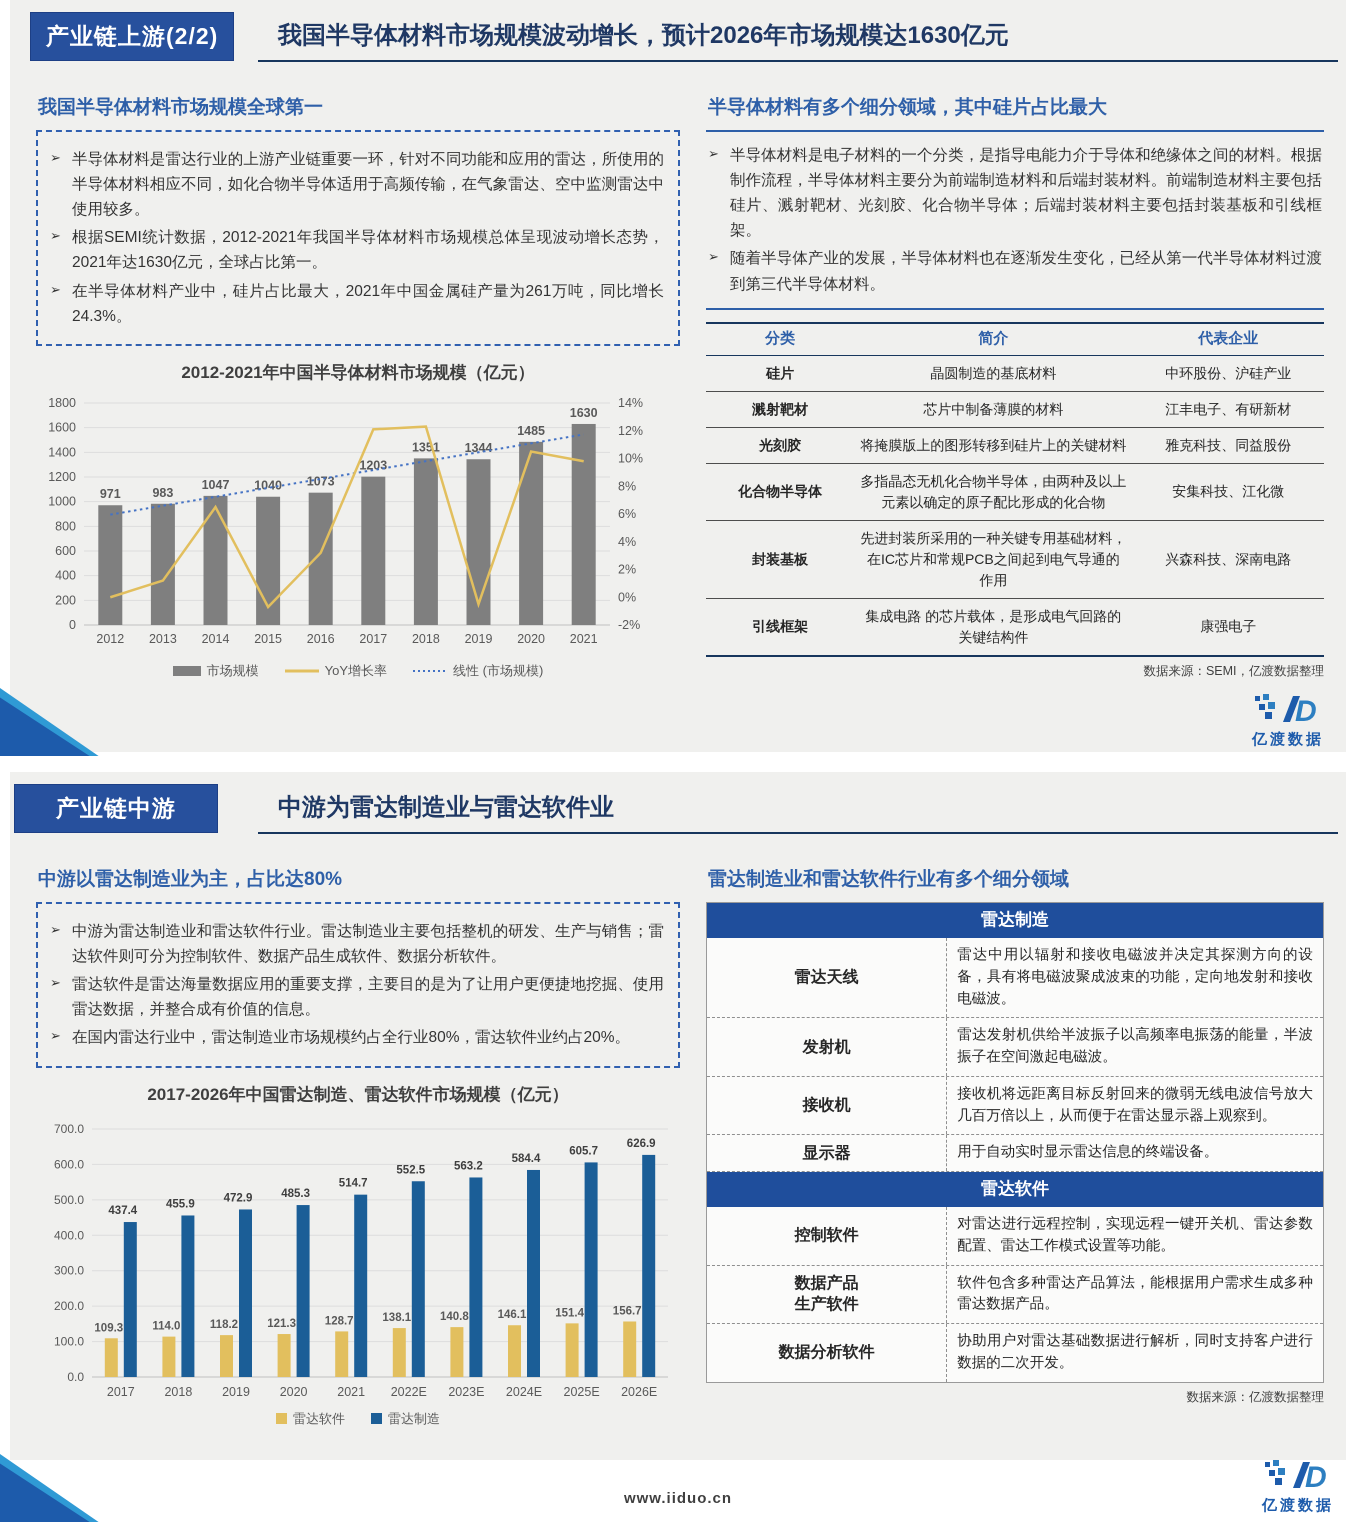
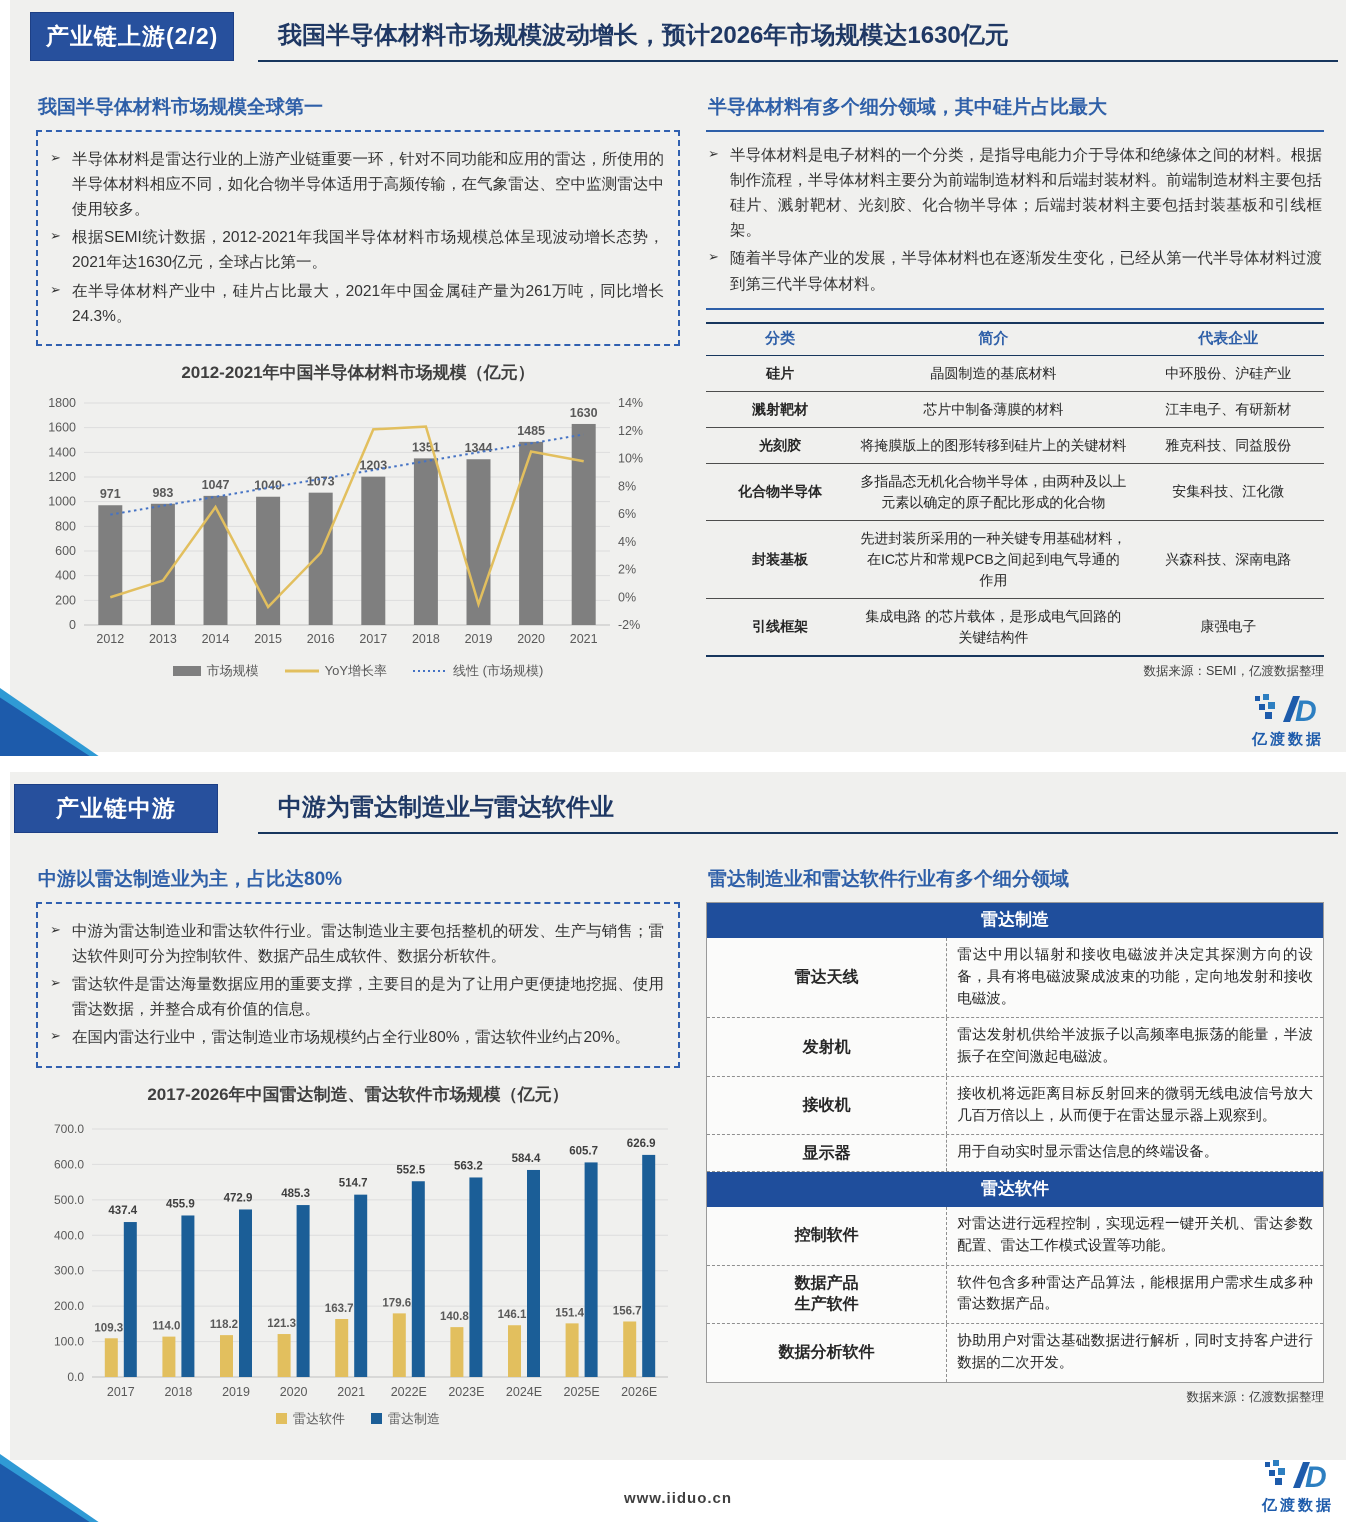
2017-2026年中国雷达制造、雷达软件市场规模（亿元）/雷达软件/2021: 128.7 -> 163.7
2017-2026年中国雷达制造、雷达软件市场规模（亿元）/雷达软件/2022E: 138.1 -> 179.6
